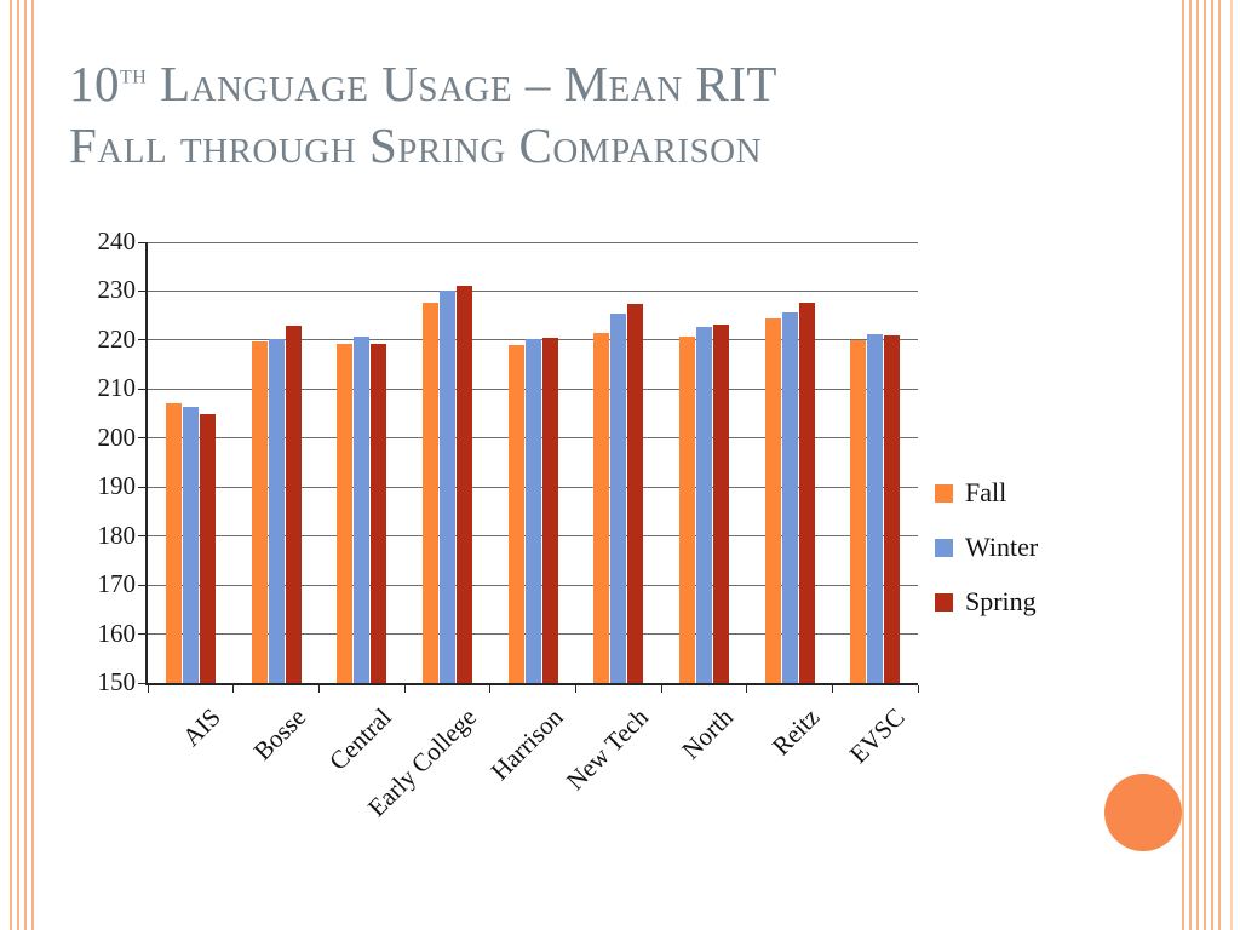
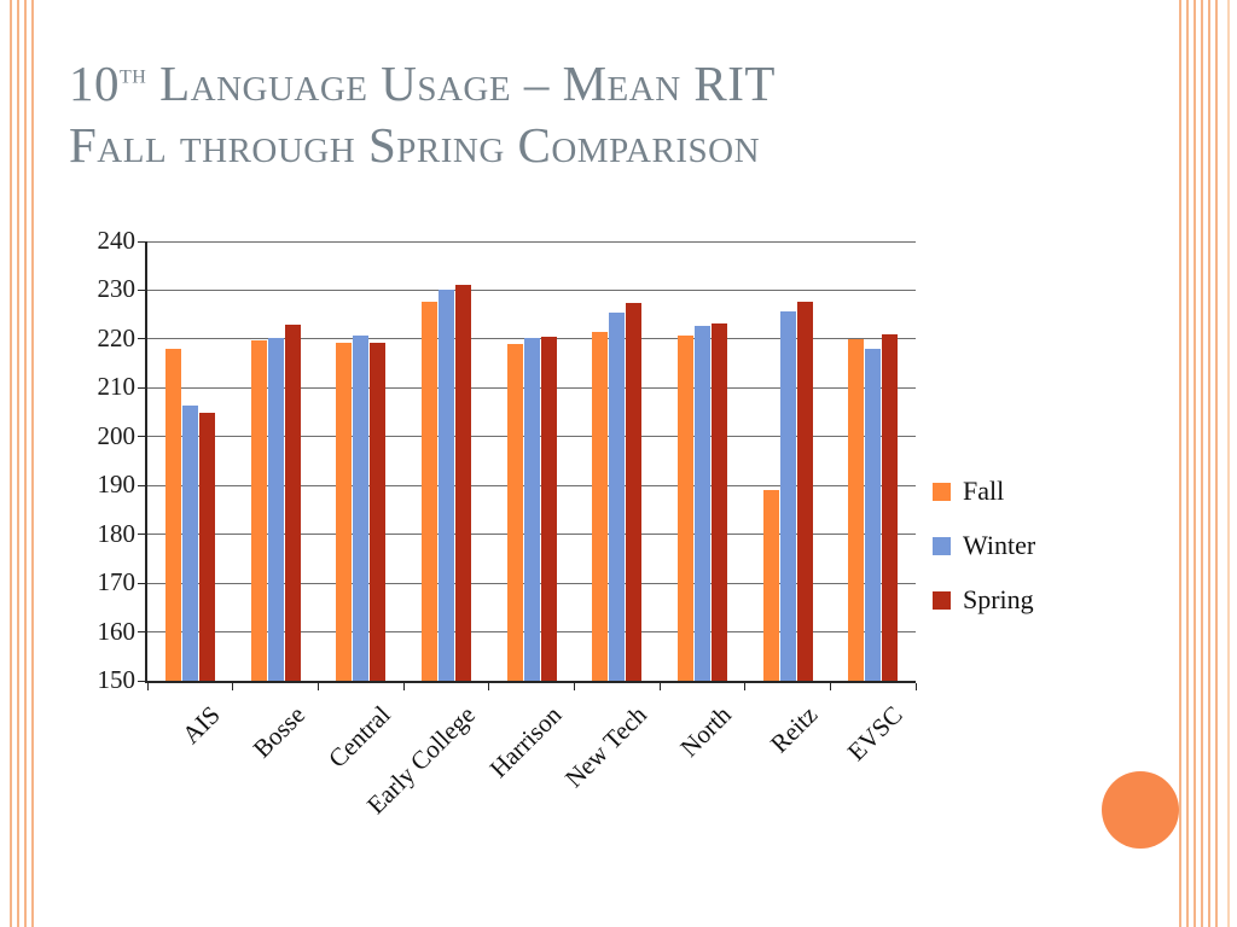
Fall/AIS: 207 -> 218
Fall/Reitz: 224 -> 189
Winter/EVSC: 221 -> 218
